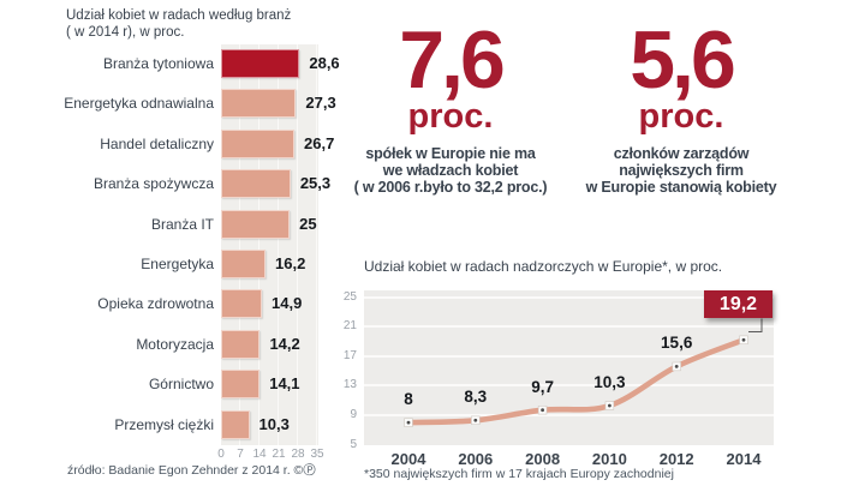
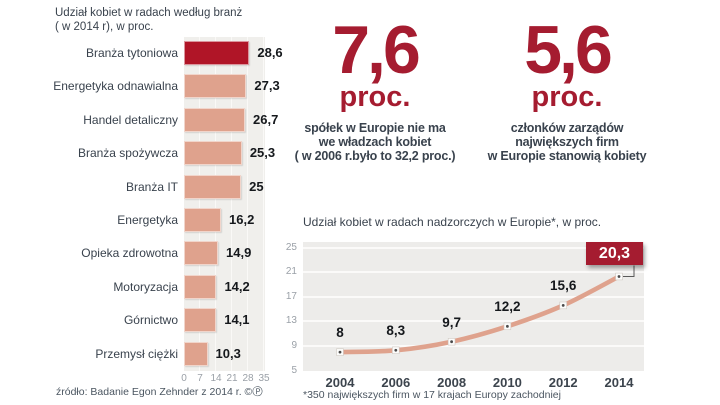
Udział kobiet w radach nadzorczych w Europie*, w proc./2010: 10,3 -> 12,2
Udział kobiet w radach nadzorczych w Europie*, w proc./2014: 19,2 -> 20,3
